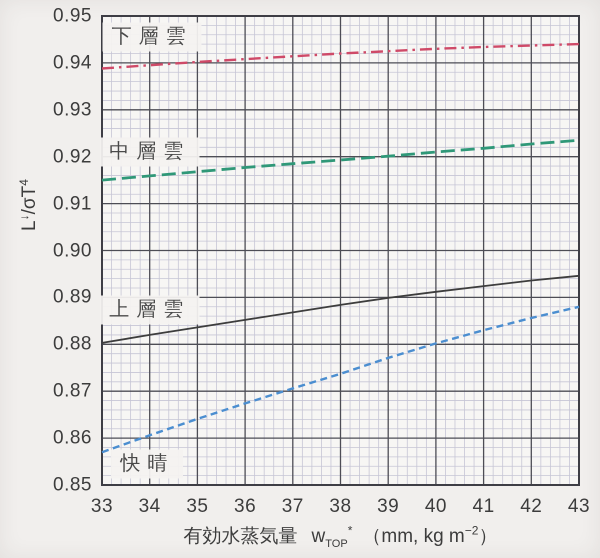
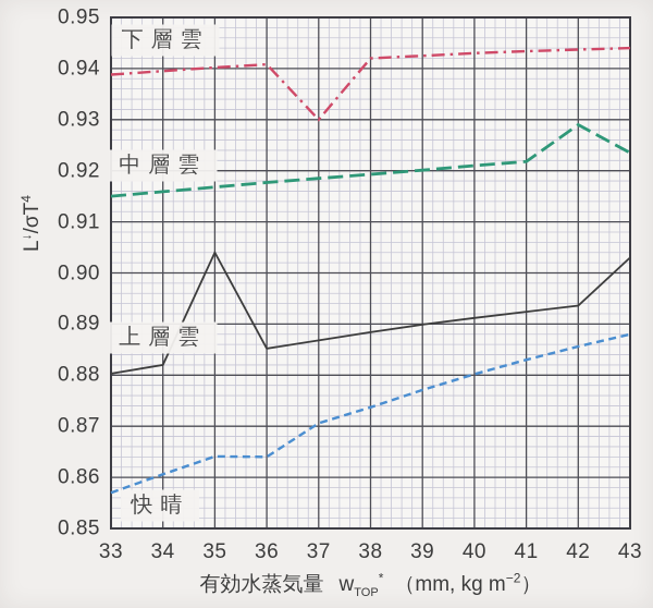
上層雲/35: 0.884 -> 0.904
快晴/36: 0.867 -> 0.864
下層雲/37: 0.941 -> 0.930
中層雲/42: 0.923 -> 0.929
上層雲/43: 0.895 -> 0.903
